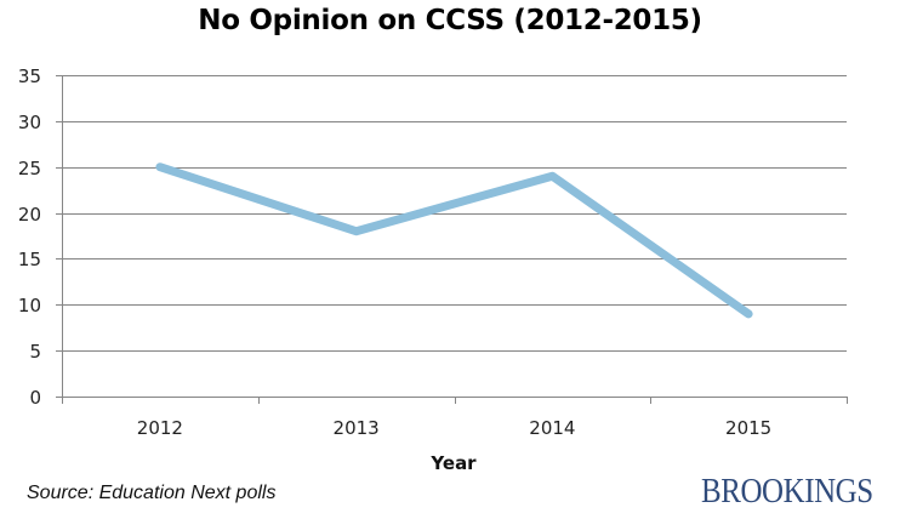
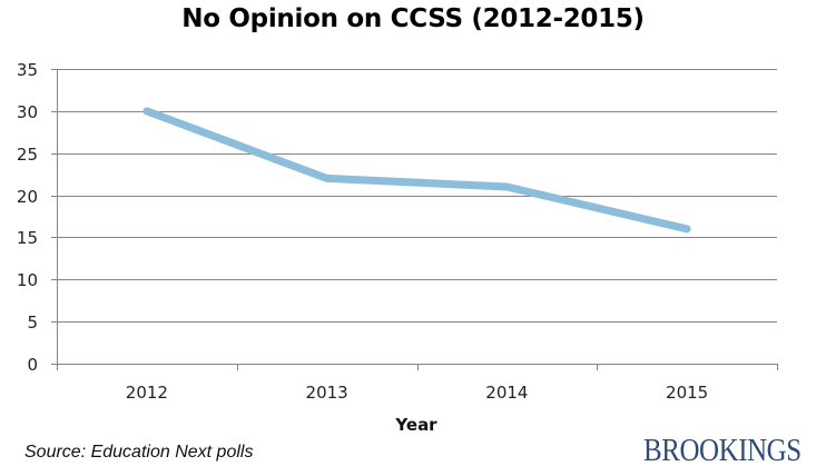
2012: 25 -> 30
2013: 18 -> 22
2014: 24 -> 21
2015: 9 -> 16
